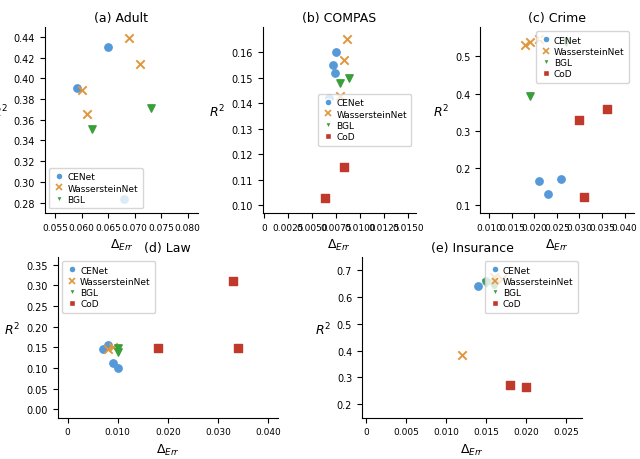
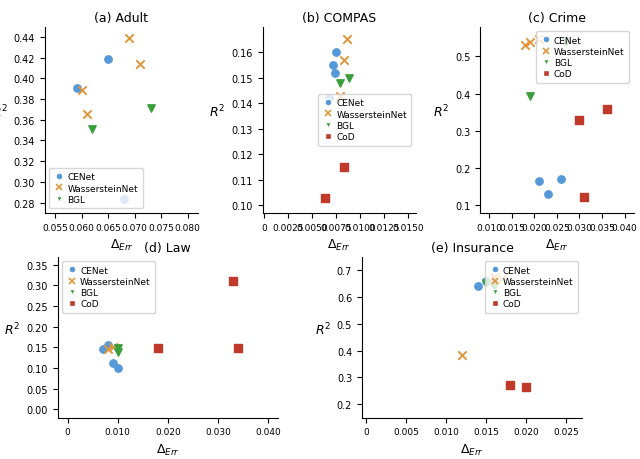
(a) Adult/CENet/0.065: 0.430 -> 0.419
